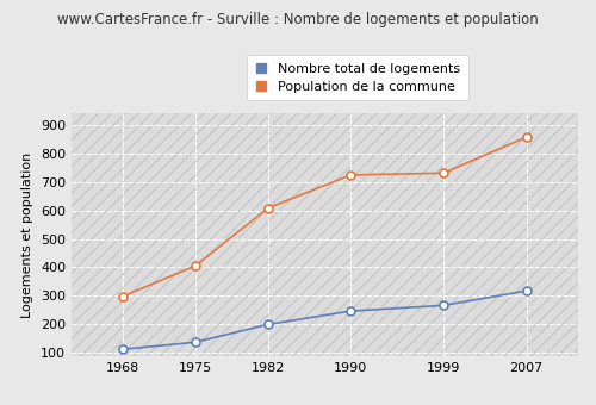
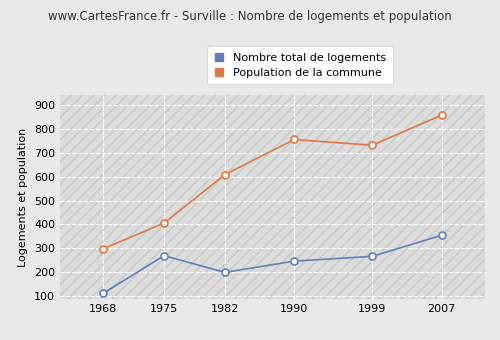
Nombre total de logements/1975: 138 -> 270
Population de la commune/1990: 724 -> 755
Nombre total de logements/2007: 318 -> 355
